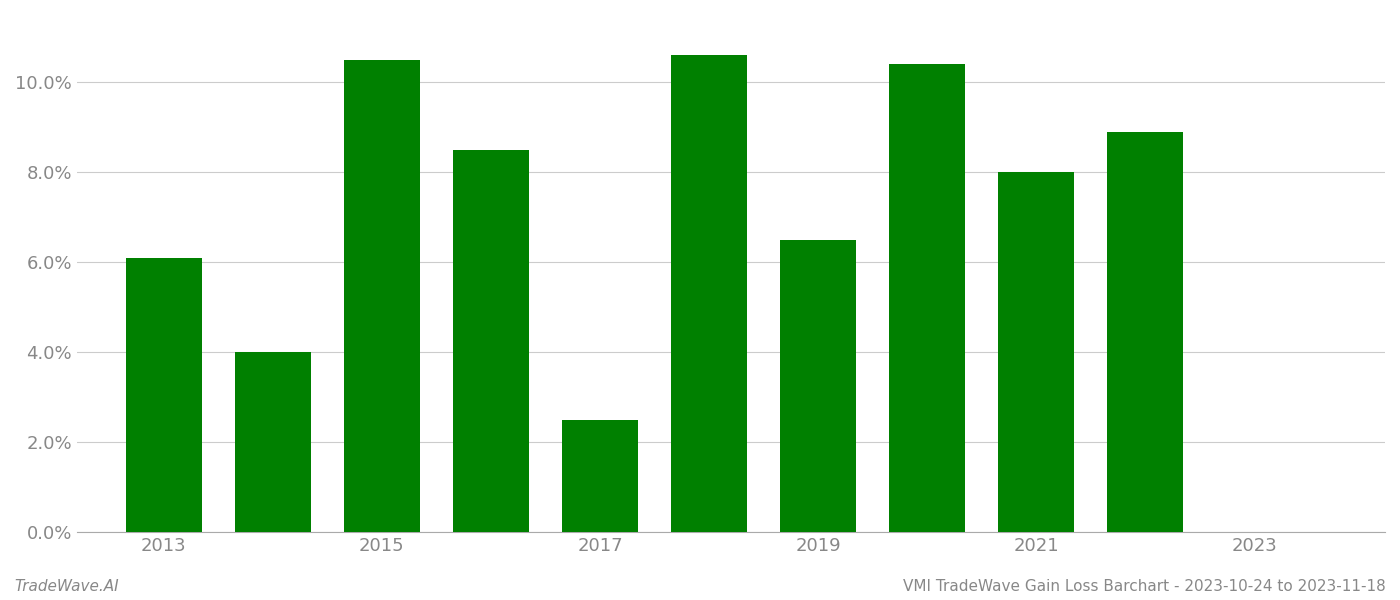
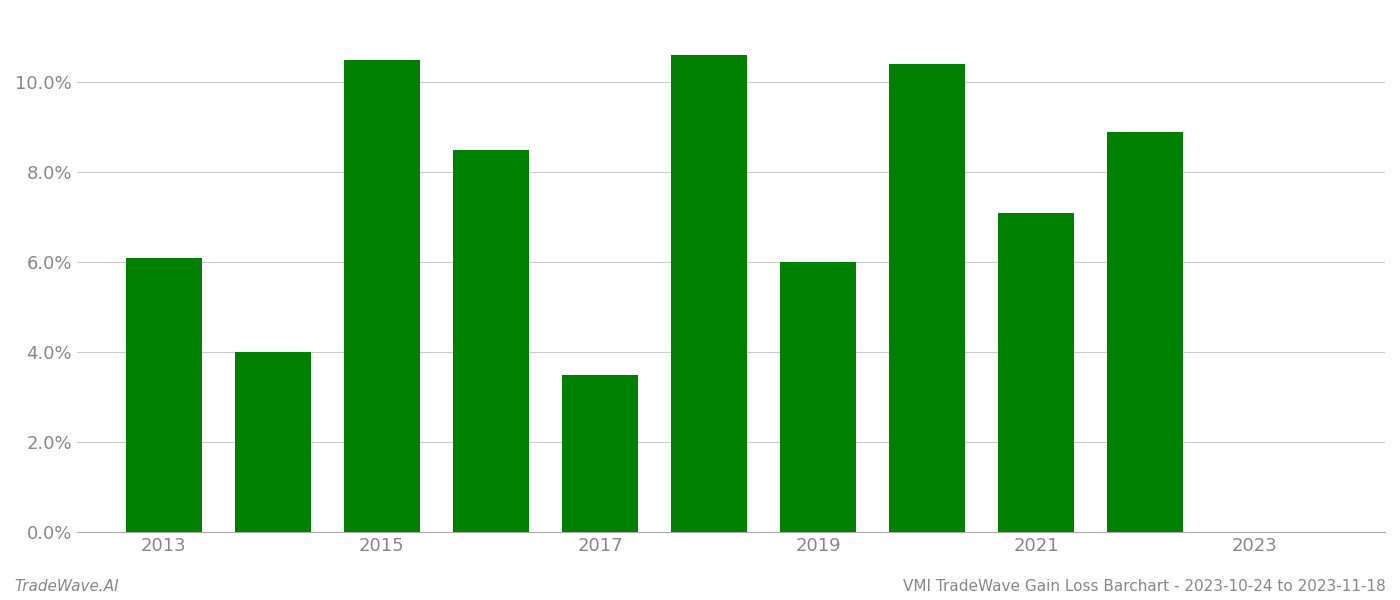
2017: 2.5% -> 3.5%
2019: 6.5% -> 6.0%
2021: 8.0% -> 7.1%
